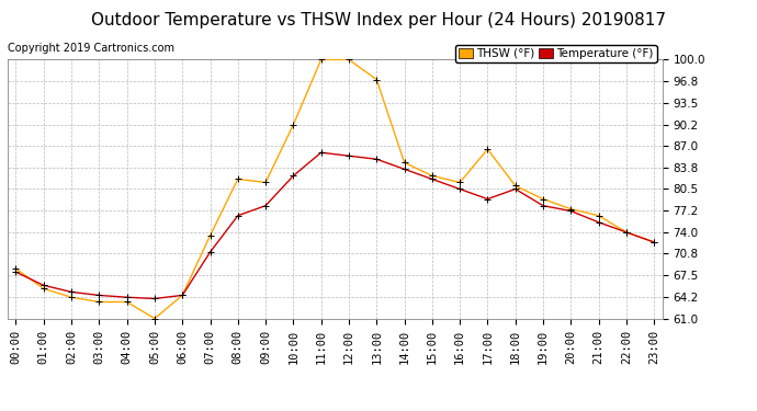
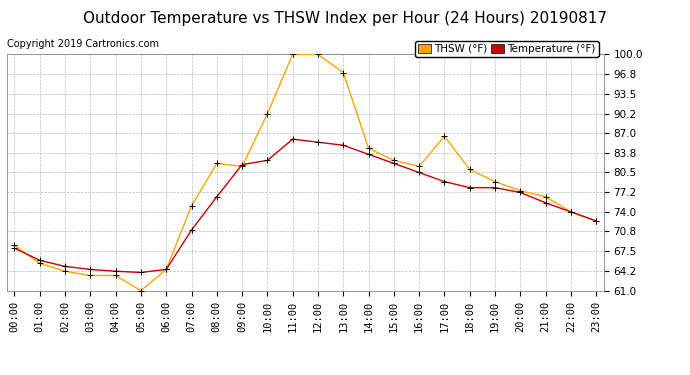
THSW (°F)/07:00: 73.5 -> 75.0
Temperature (°F)/09:00: 78.0 -> 81.8
Temperature (°F)/18:00: 80.5 -> 78.0
